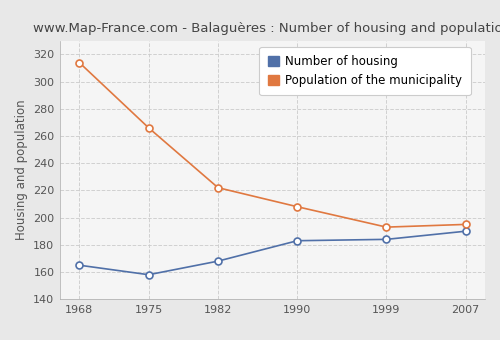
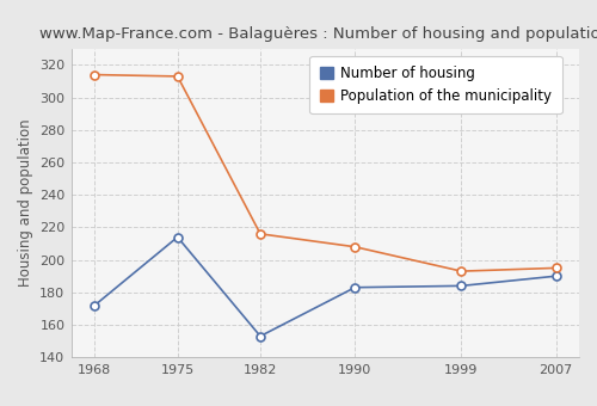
Number of housing/1968: 165 -> 172
Number of housing/1975: 158 -> 214
Population of the municipality/1975: 266 -> 313
Number of housing/1982: 168 -> 153
Population of the municipality/1982: 222 -> 216
